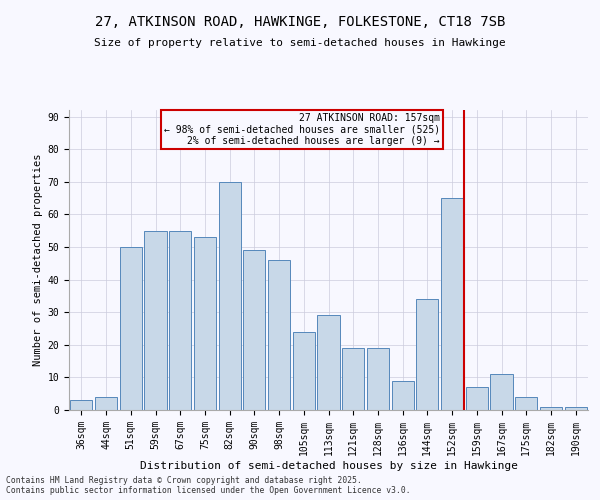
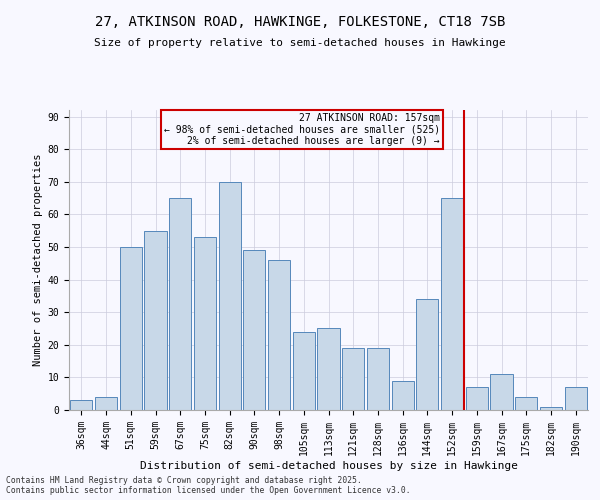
67sqm: 55 -> 65
113sqm: 29 -> 25
190sqm: 1 -> 7
